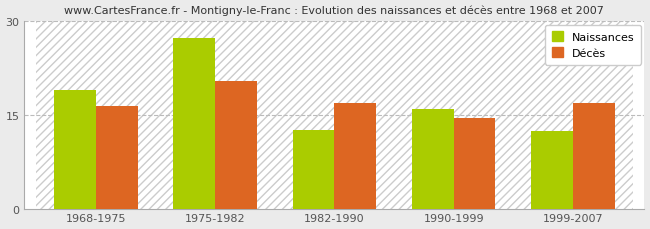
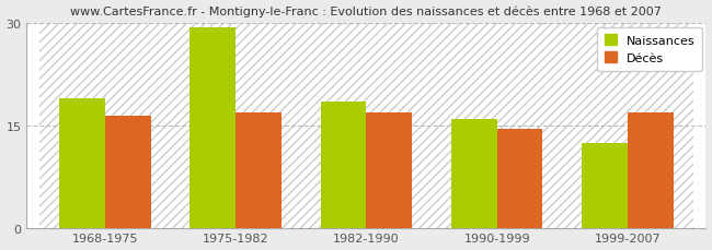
Naissances/1975-1982: 27.4 -> 29.5
Décès/1975-1982: 20.4 -> 17.0
Naissances/1982-1990: 12.6 -> 18.5
